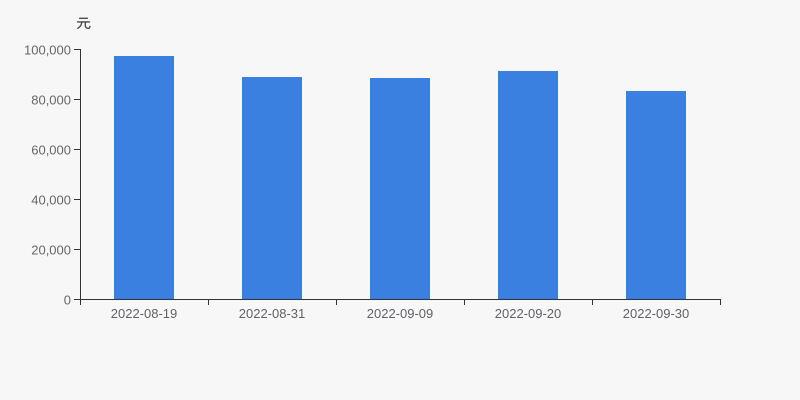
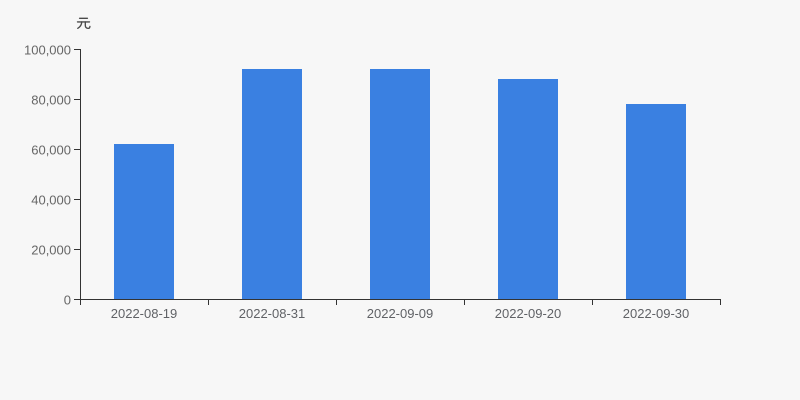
2022-08-19: 97000 -> 62000
2022-08-31: 89000 -> 92000
2022-09-09: 88000 -> 92000
2022-09-20: 91000 -> 88000
2022-09-30: 83000 -> 78000
